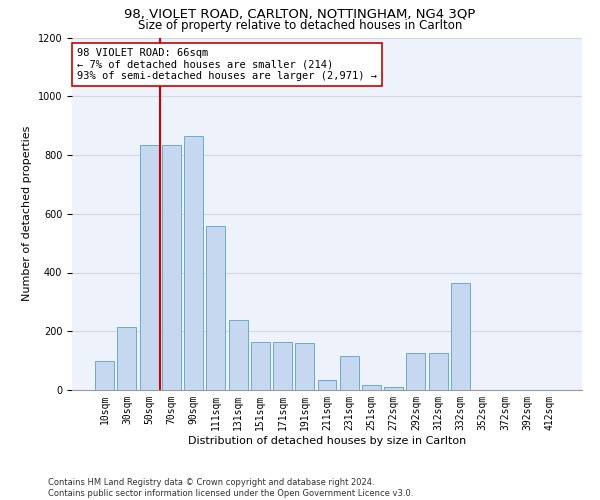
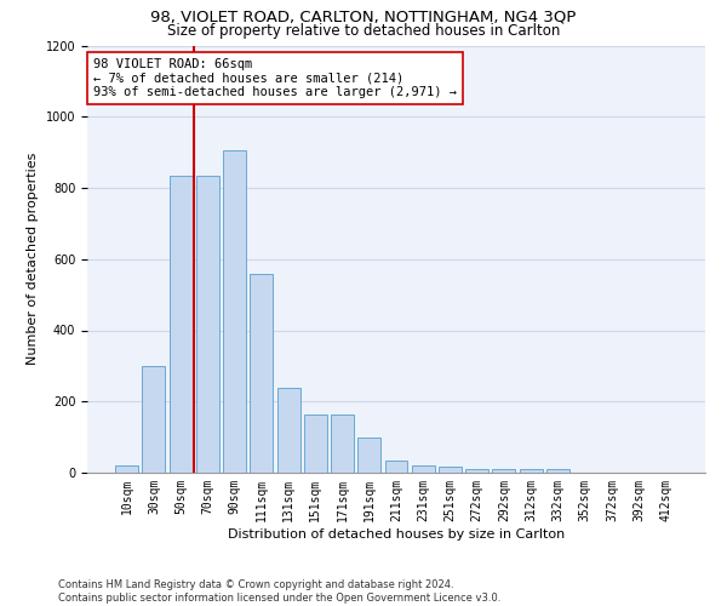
10sqm: 100 -> 22
30sqm: 215 -> 300
90sqm: 865 -> 905
191sqm: 160 -> 100
231sqm: 115 -> 22
292sqm: 125 -> 10
312sqm: 125 -> 10
332sqm: 365 -> 10
